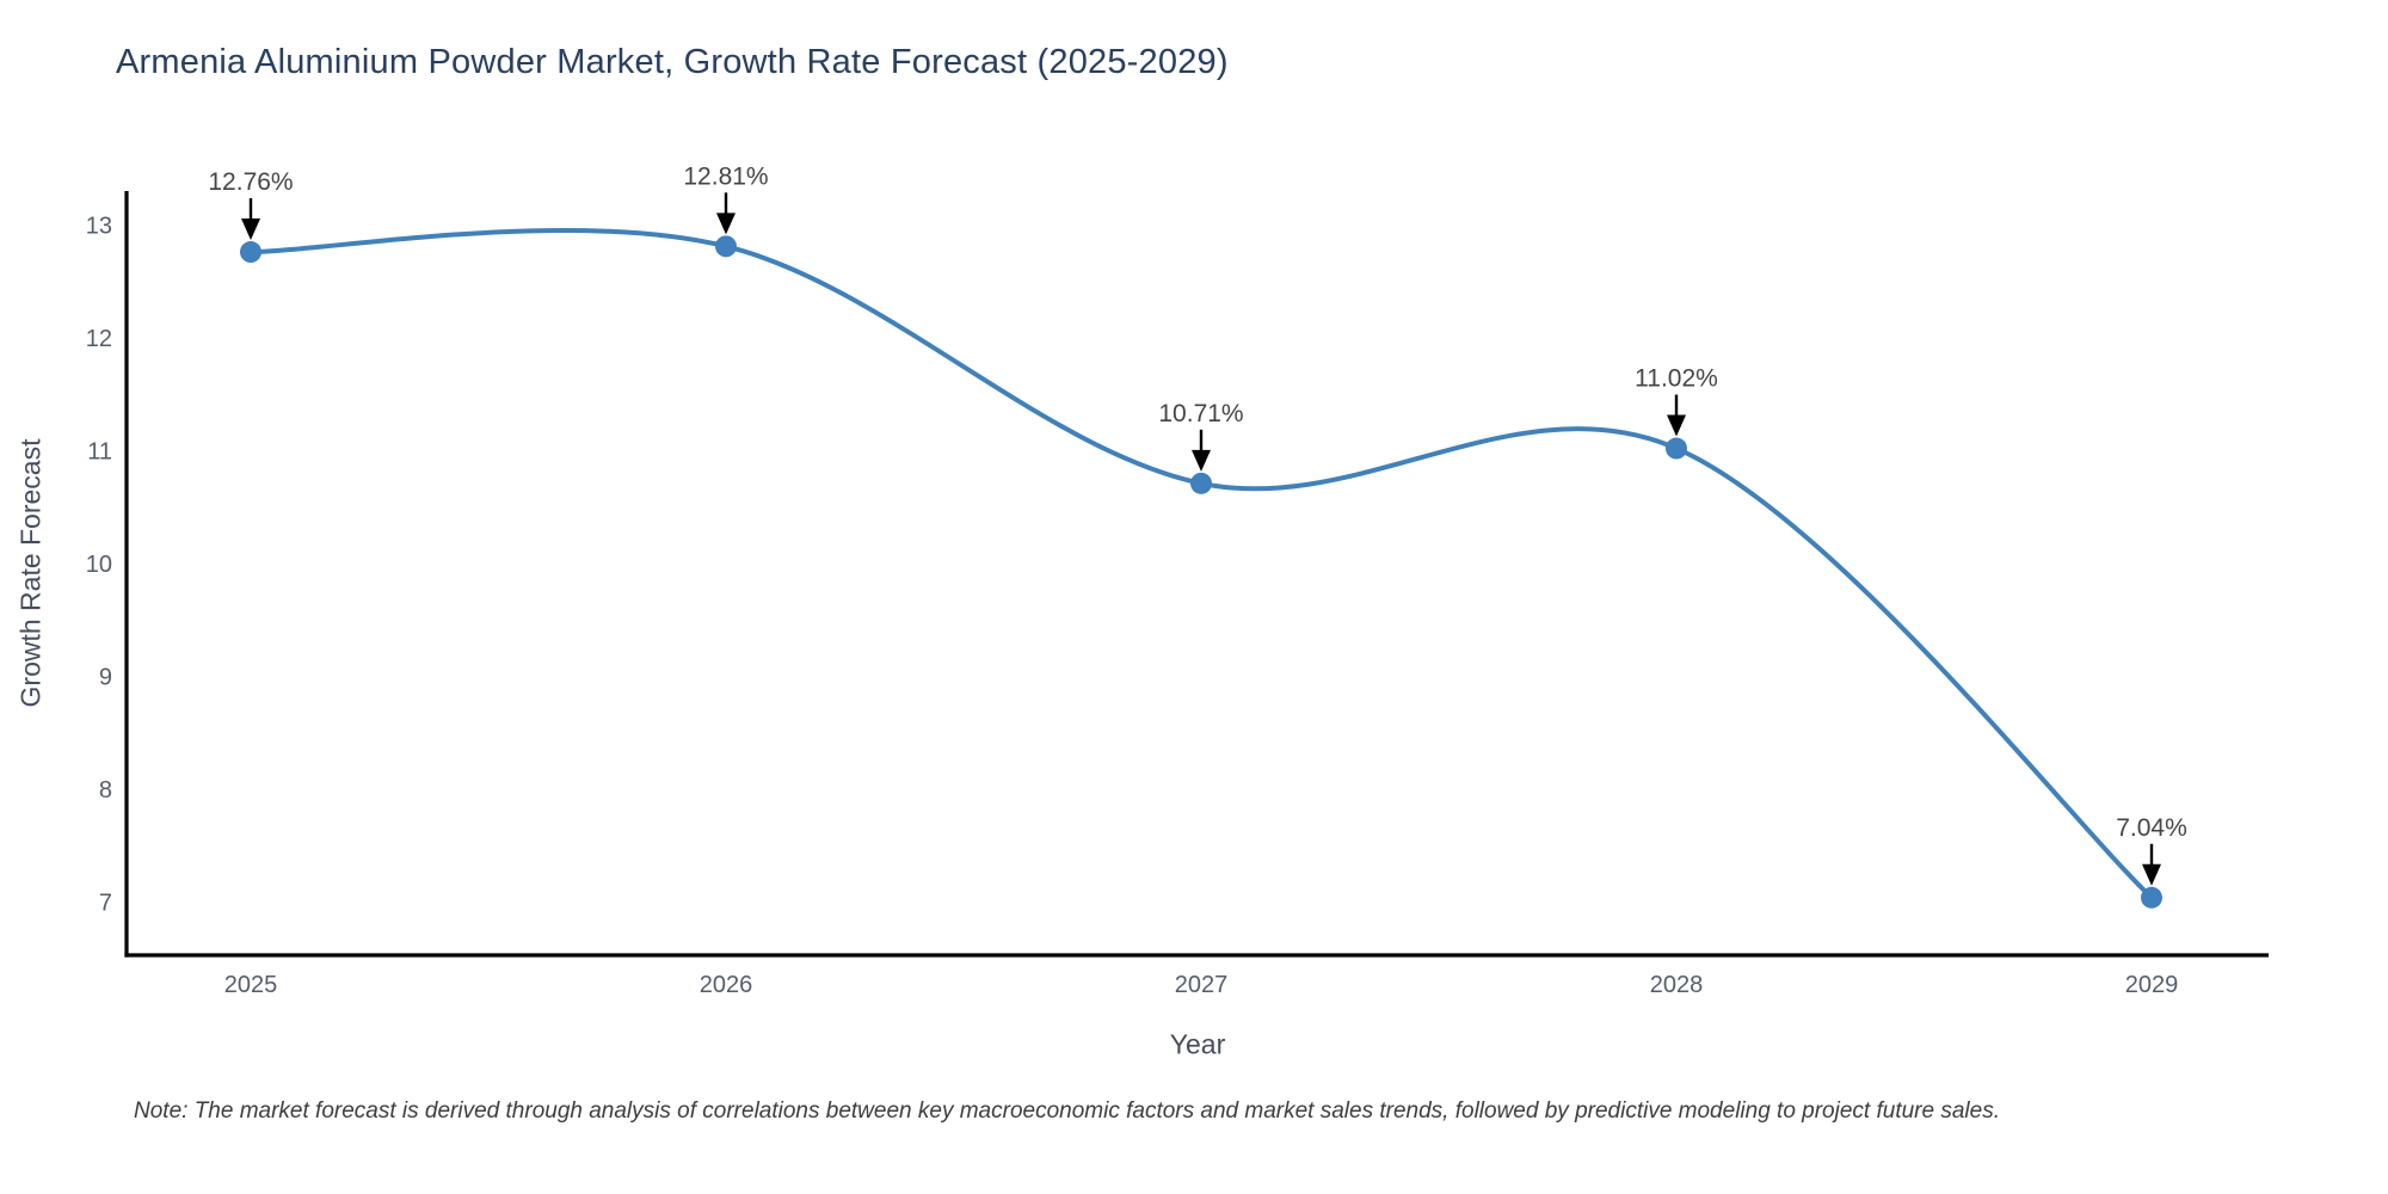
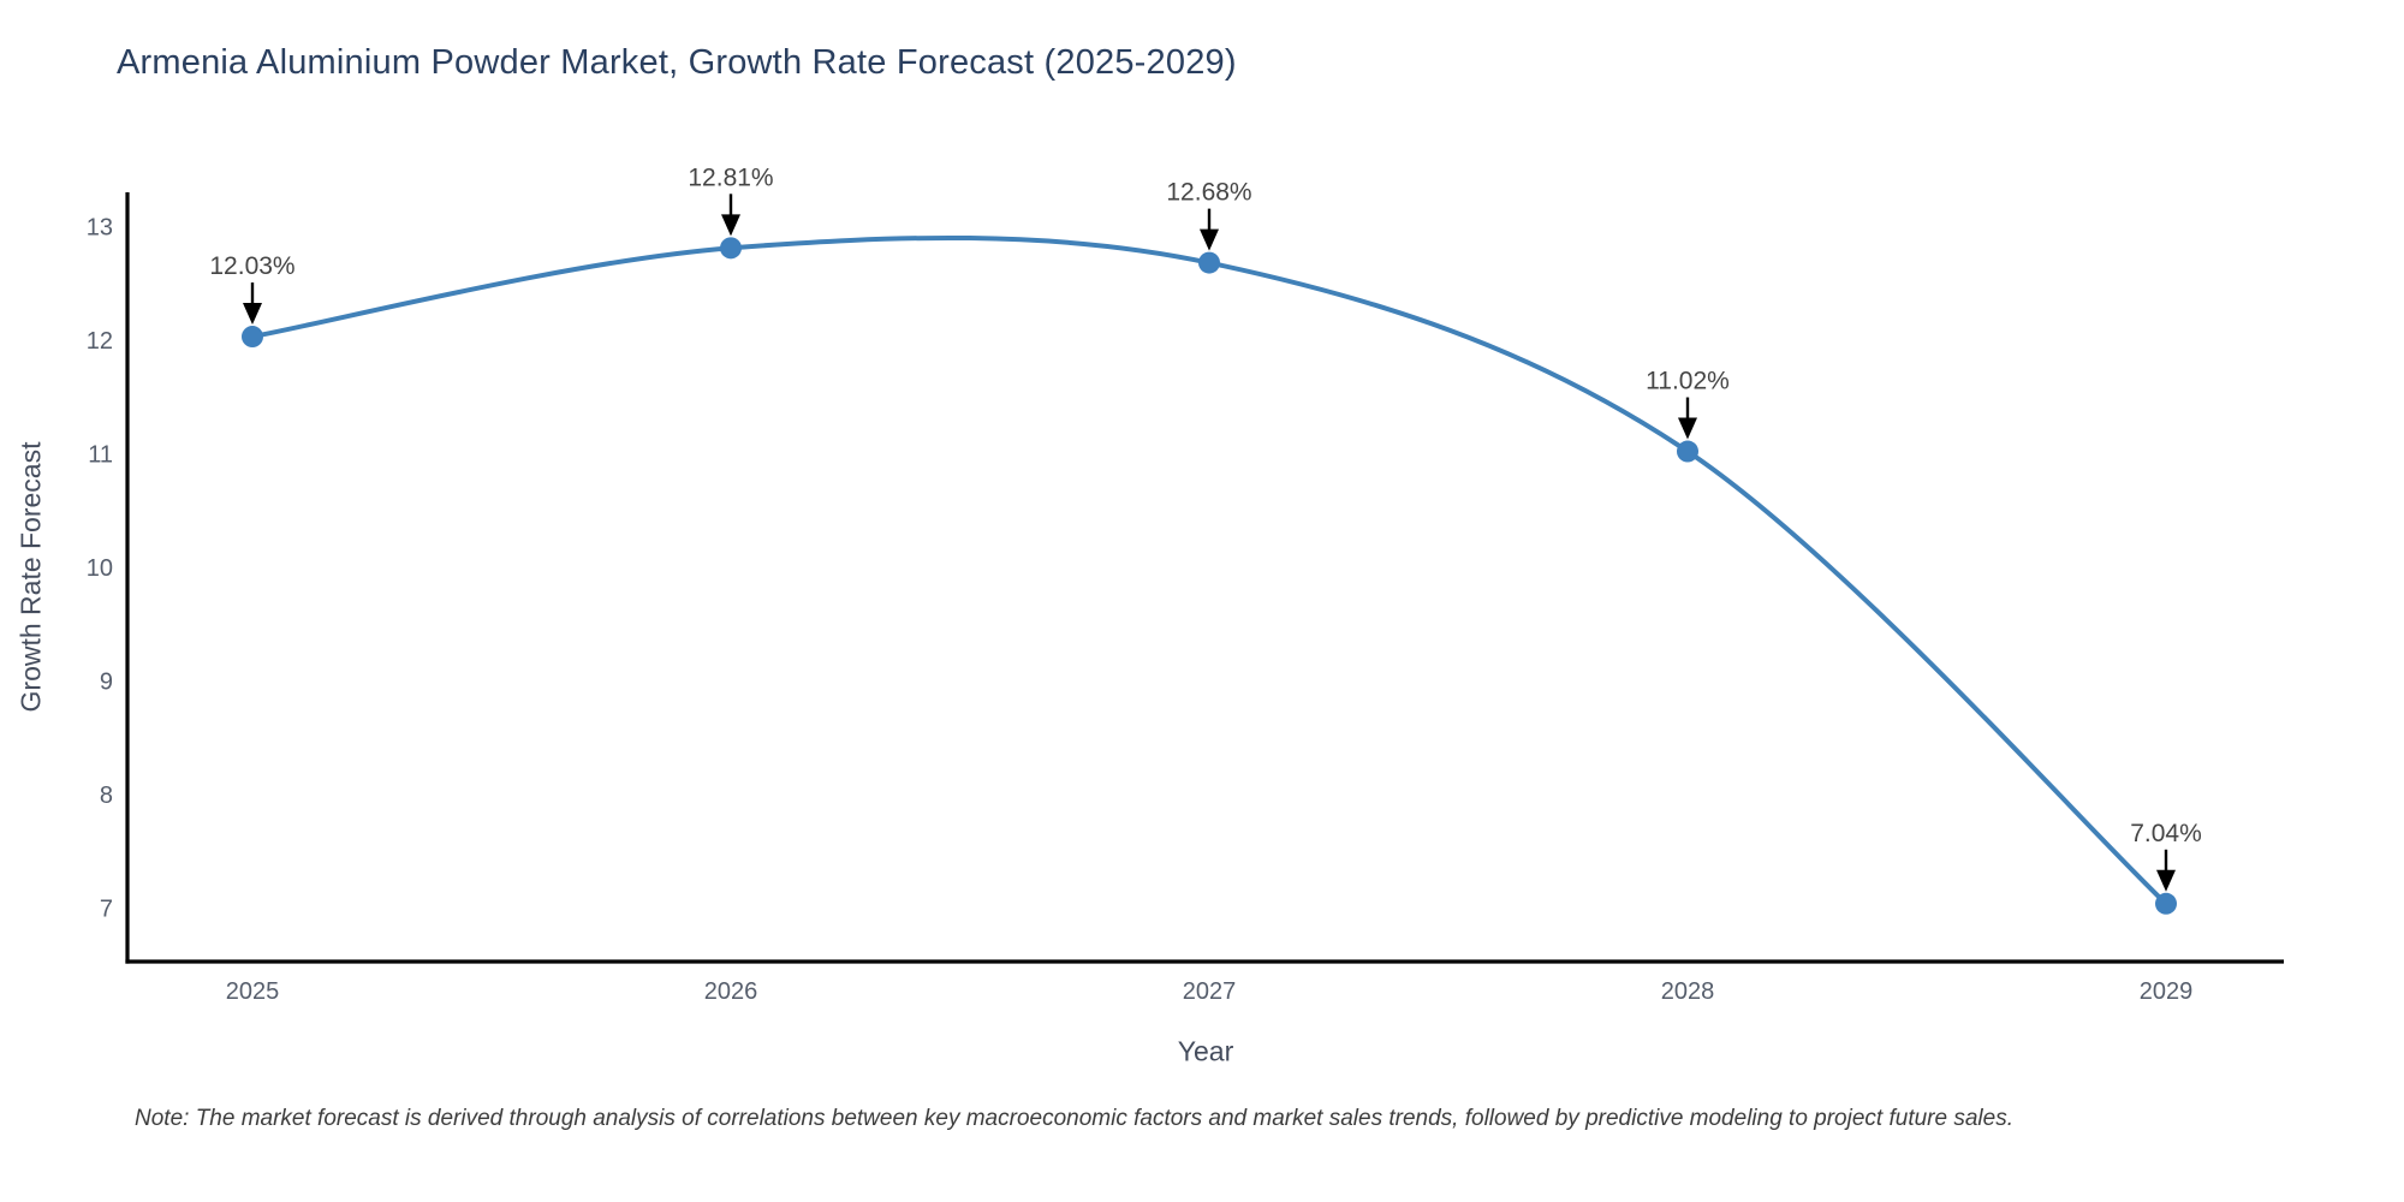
2025: 12.76% -> 12.03%
2027: 10.71% -> 12.68%
